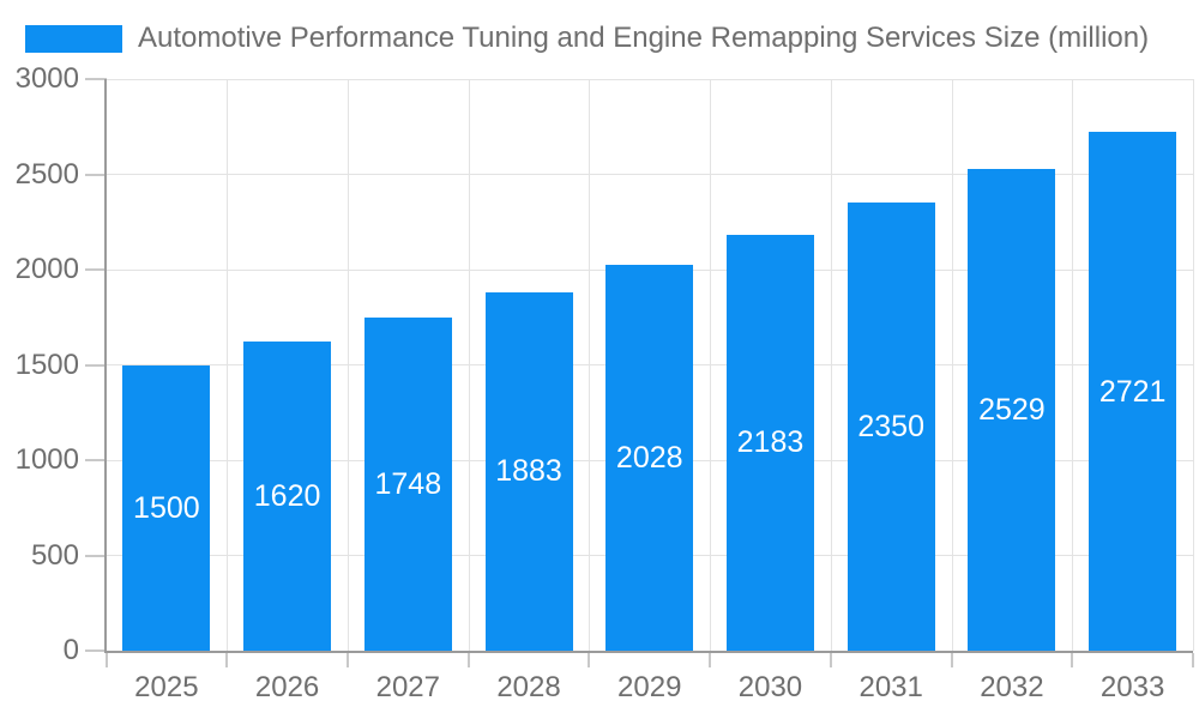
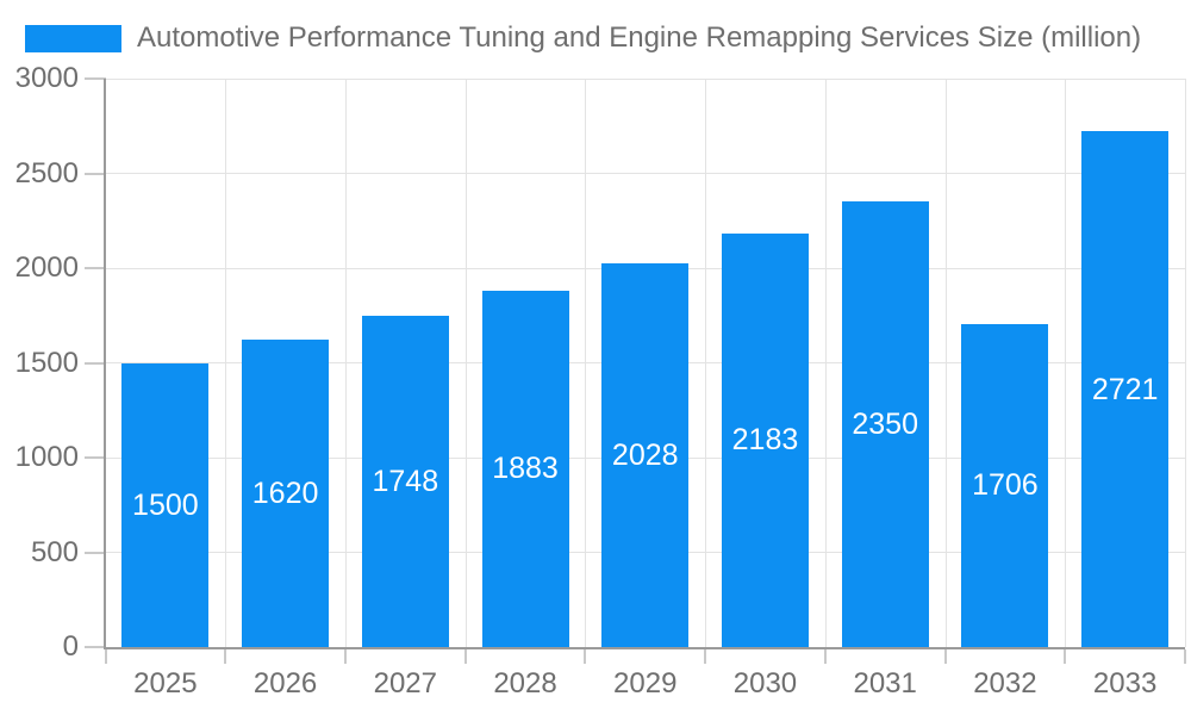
2032: 2529 -> 1706
